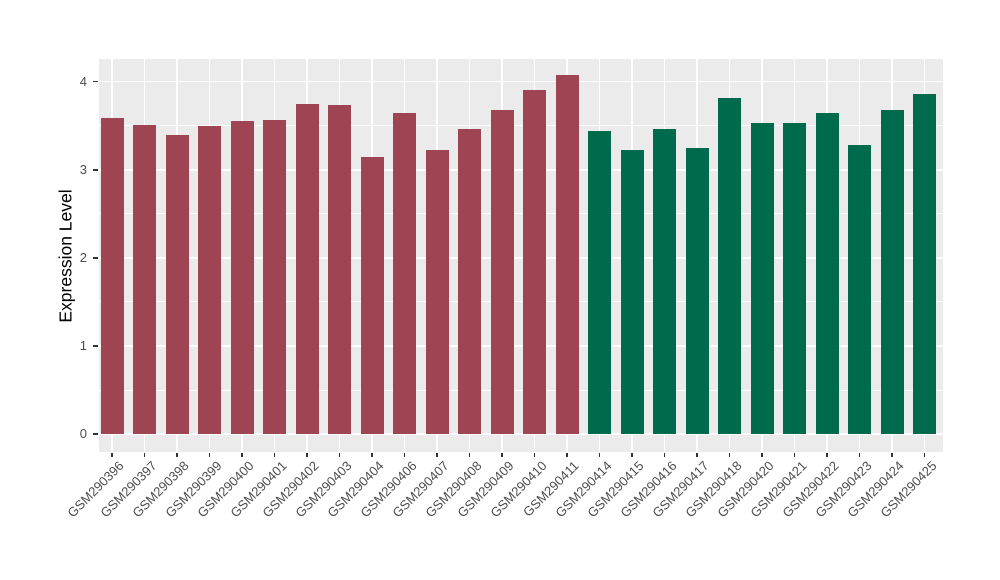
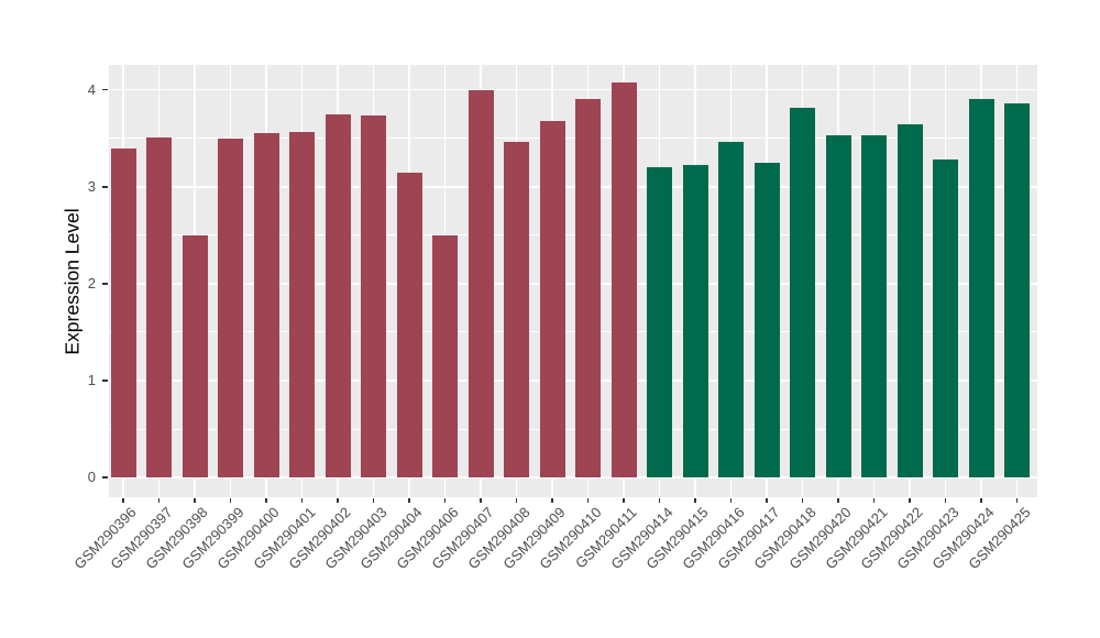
GSM290396: 3.6 -> 3.4
GSM290398: 3.4 -> 2.5
GSM290406: 3.6 -> 2.5
GSM290407: 3.2 -> 4.0
GSM290414: 3.4 -> 3.2
GSM290424: 3.7 -> 3.9
